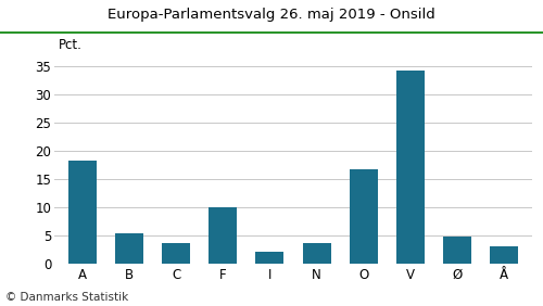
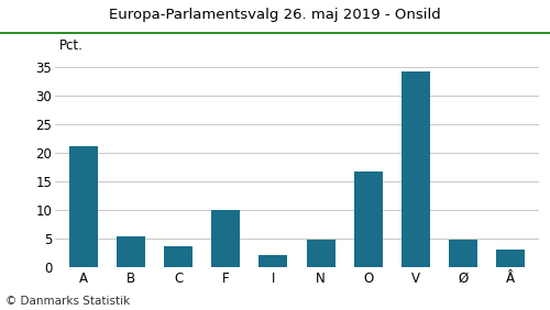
A: 18.3 -> 21.2
N: 3.6 -> 4.8
